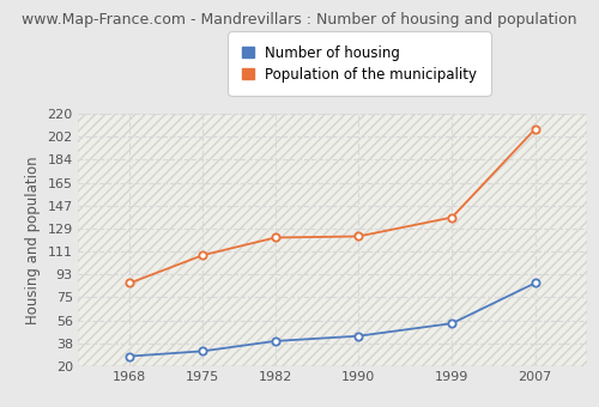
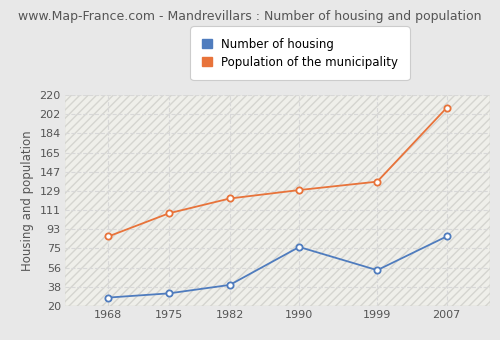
Number of housing/1990: 44 -> 76
Population of the municipality/1990: 123 -> 130
